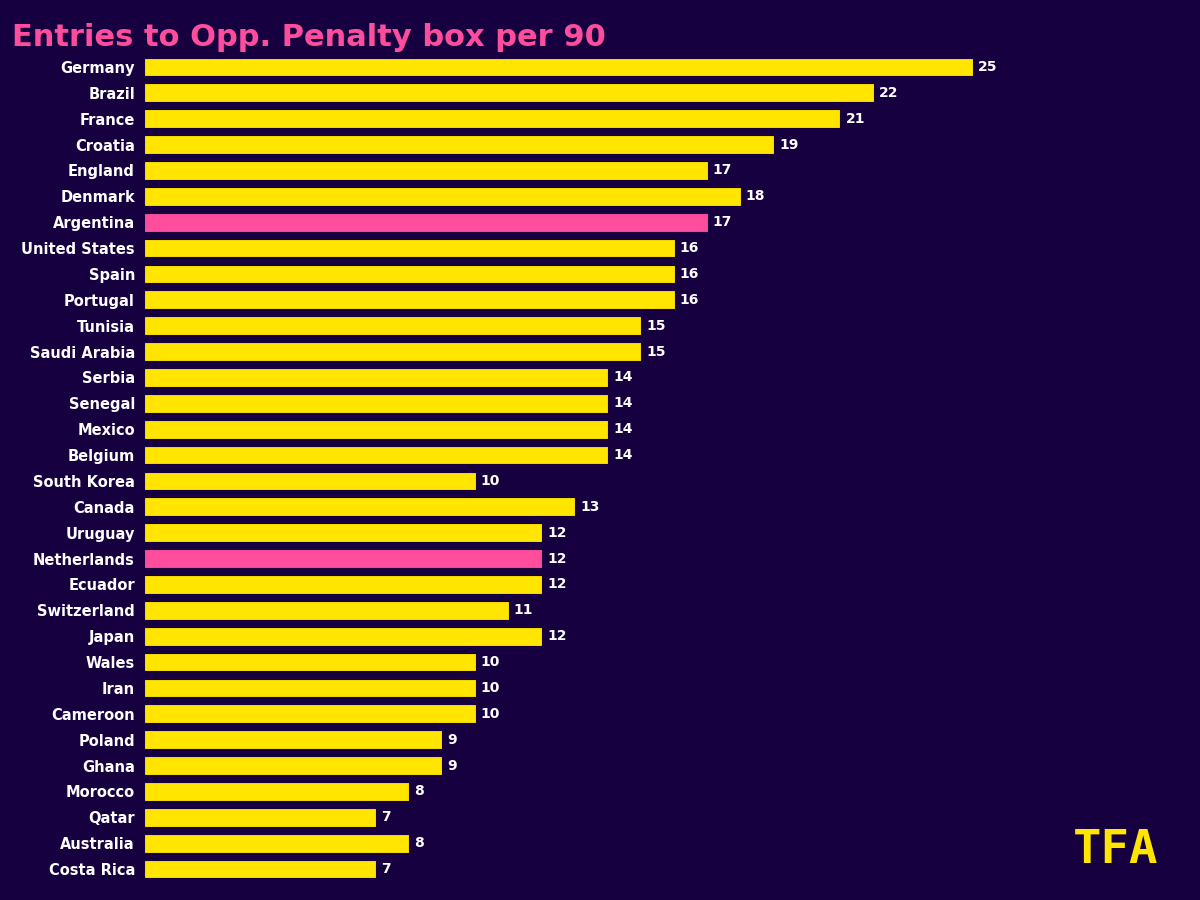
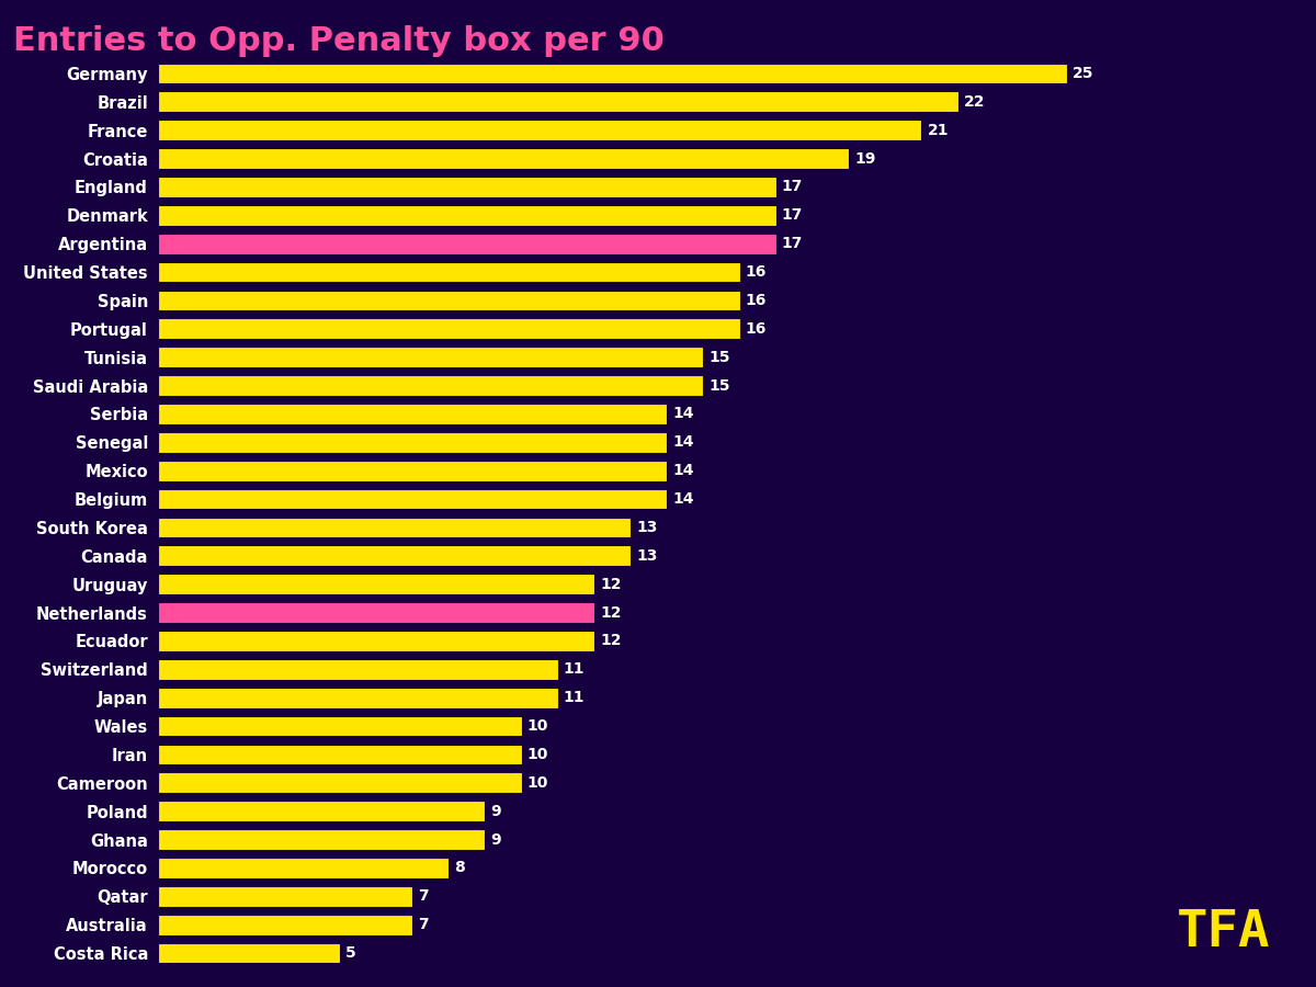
Denmark: 18 -> 17
South Korea: 10 -> 13
Japan: 12 -> 11
Australia: 8 -> 7
Costa Rica: 7 -> 5
